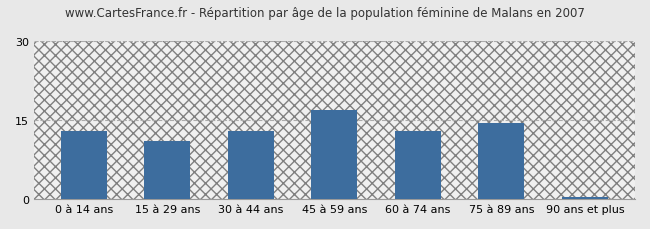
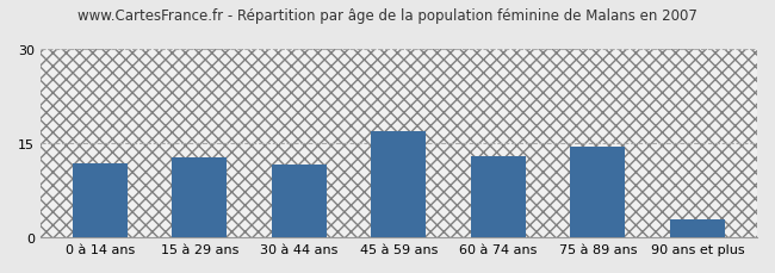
0 à 14 ans: 13.0 -> 11.8
15 à 29 ans: 11.0 -> 12.8
30 à 44 ans: 13.0 -> 11.6
90 ans et plus: 0.5 -> 2.8
